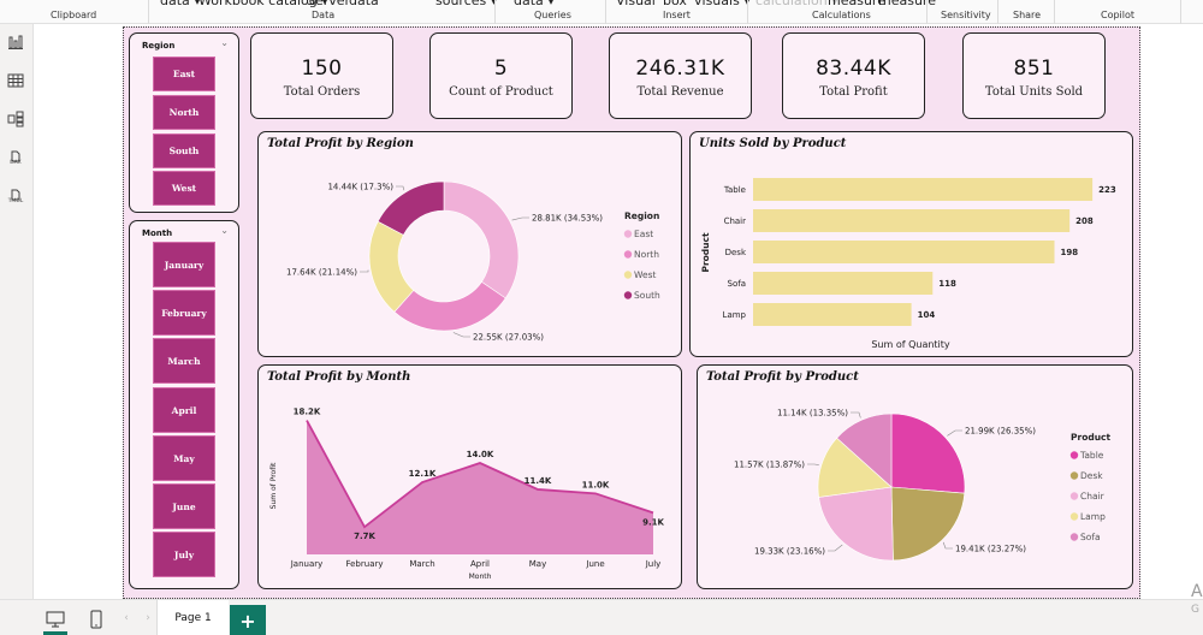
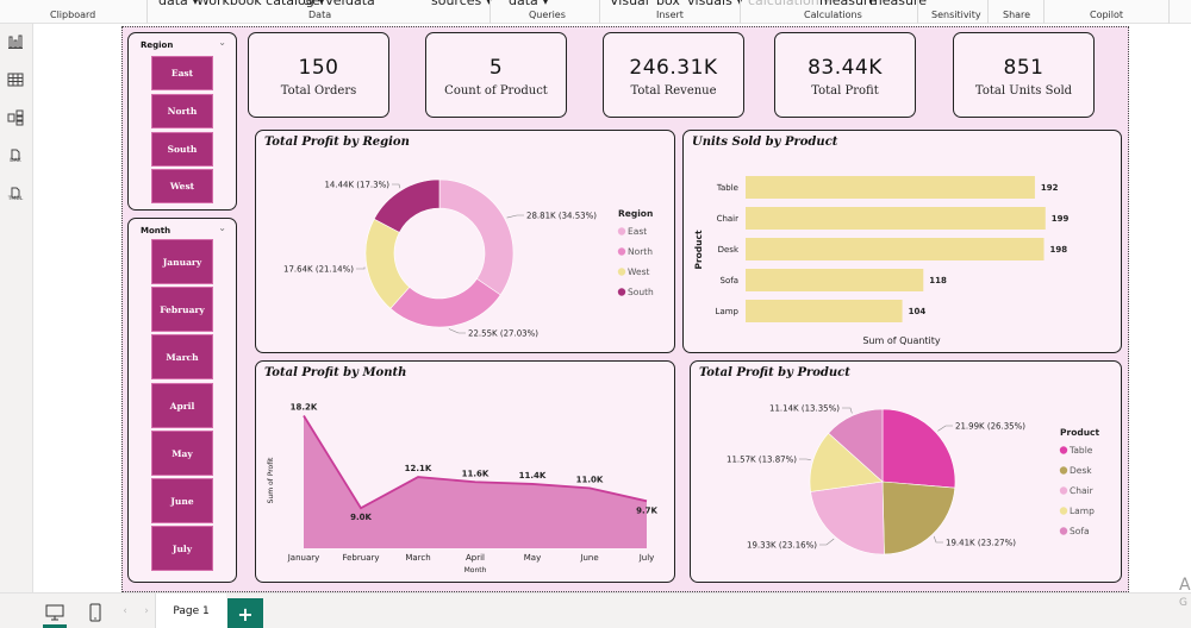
Units Sold by Product/Table: 223 -> 192
Units Sold by Product/Chair: 208 -> 199
Total Profit by Month/February: 7.7K -> 9.0K
Total Profit by Month/April: 14.0K -> 11.6K
Total Profit by Month/July: 9.1K -> 9.7K
